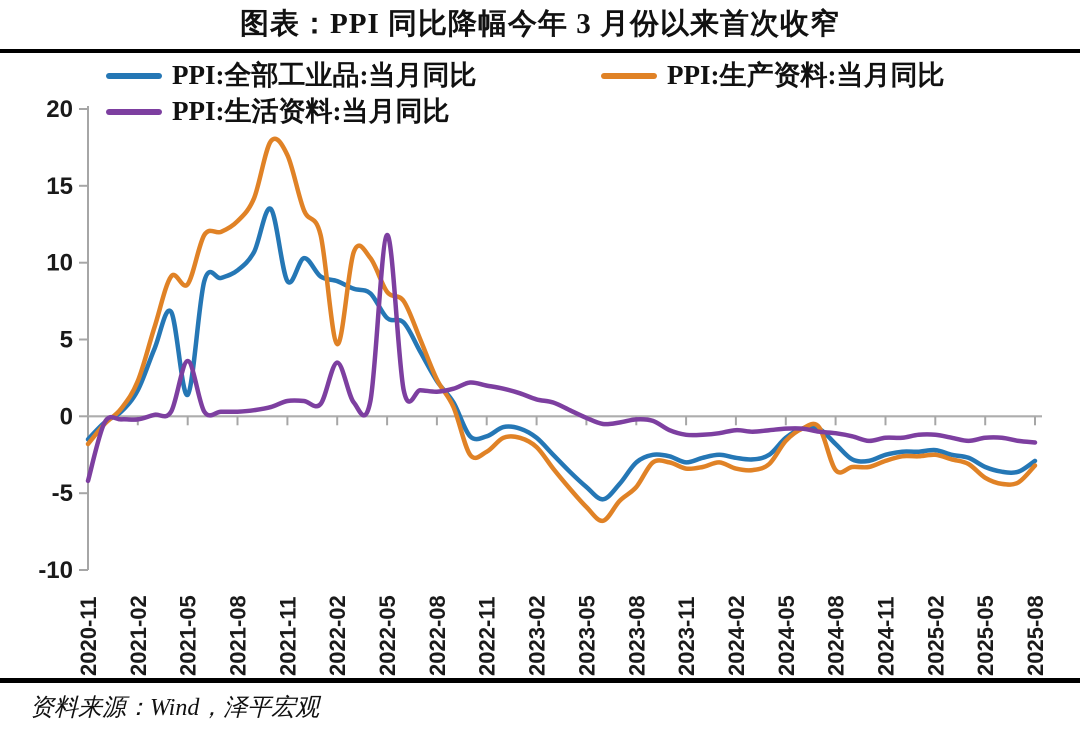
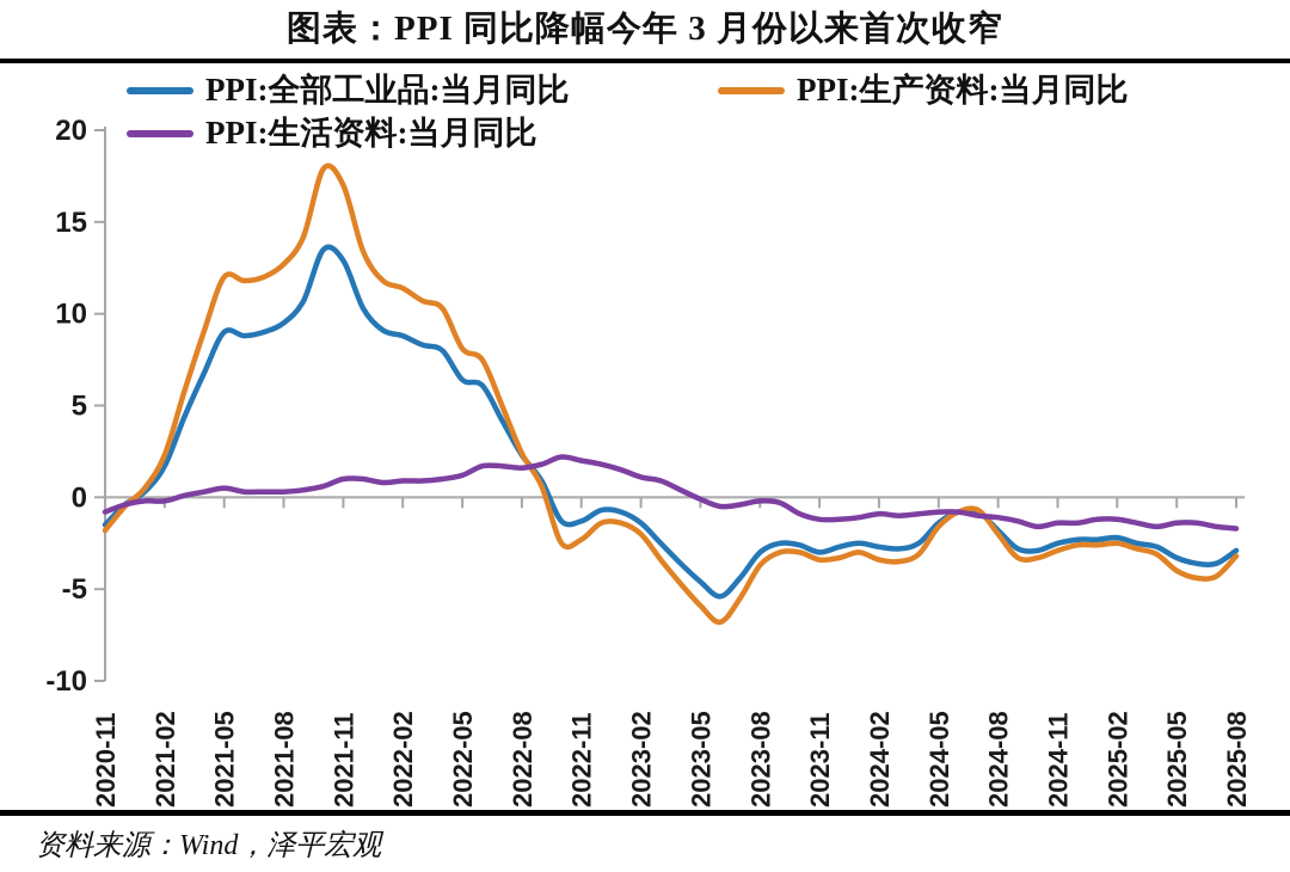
PPI:生活资料:当月同比/2020-11: -4.2 -> -0.8
PPI:全部工业品:当月同比/2021-05: 1.4 -> 9.0
PPI:生产资料:当月同比/2021-05: 8.6 -> 12.0
PPI:生活资料:当月同比/2021-05: 3.6 -> 0.5
PPI:全部工业品:当月同比/2021-11: 8.8 -> 12.9
PPI:生产资料:当月同比/2022-02: 4.7 -> 11.4
PPI:生活资料:当月同比/2022-02: 3.5 -> 0.9
PPI:生活资料:当月同比/2022-05: 11.8 -> 1.2
PPI:生产资料:当月同比/2023-08: -4.6 -> -3.7
PPI:生产资料:当月同比/2024-08: -3.5 -> -2.0
